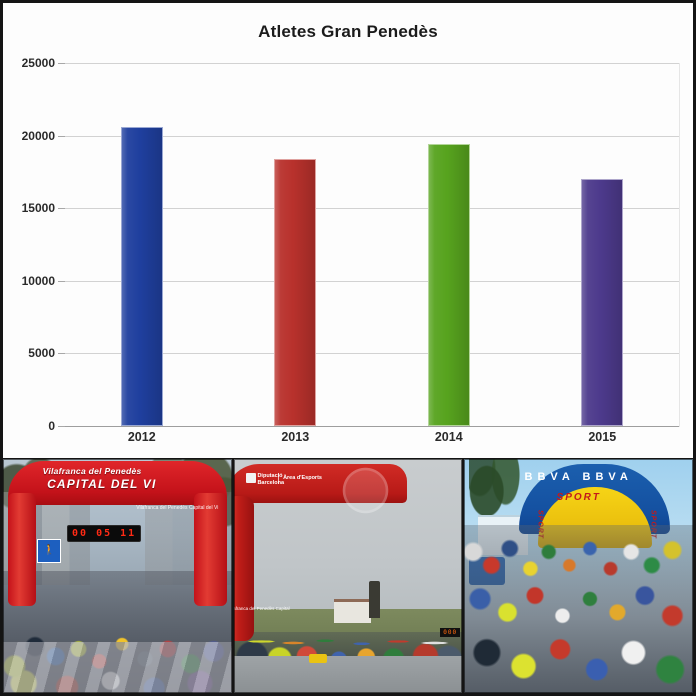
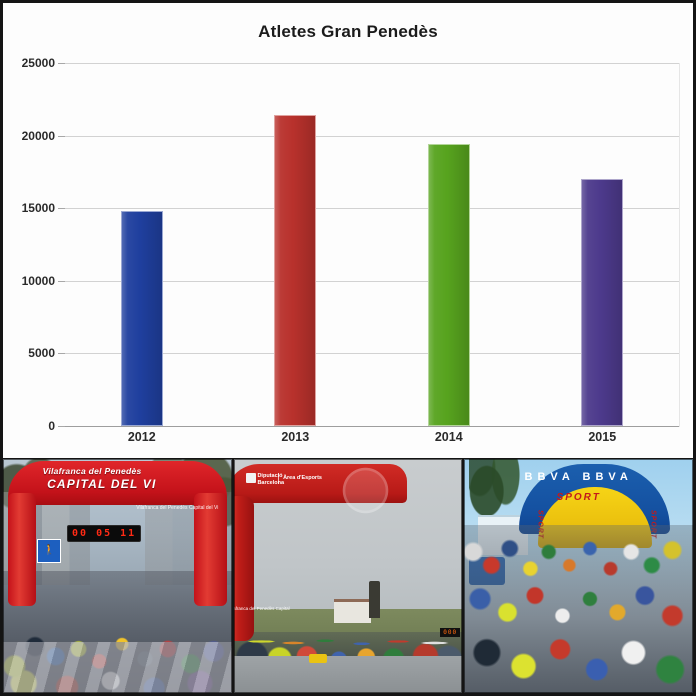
2012: 20600 -> 14800
2013: 18400 -> 21400
